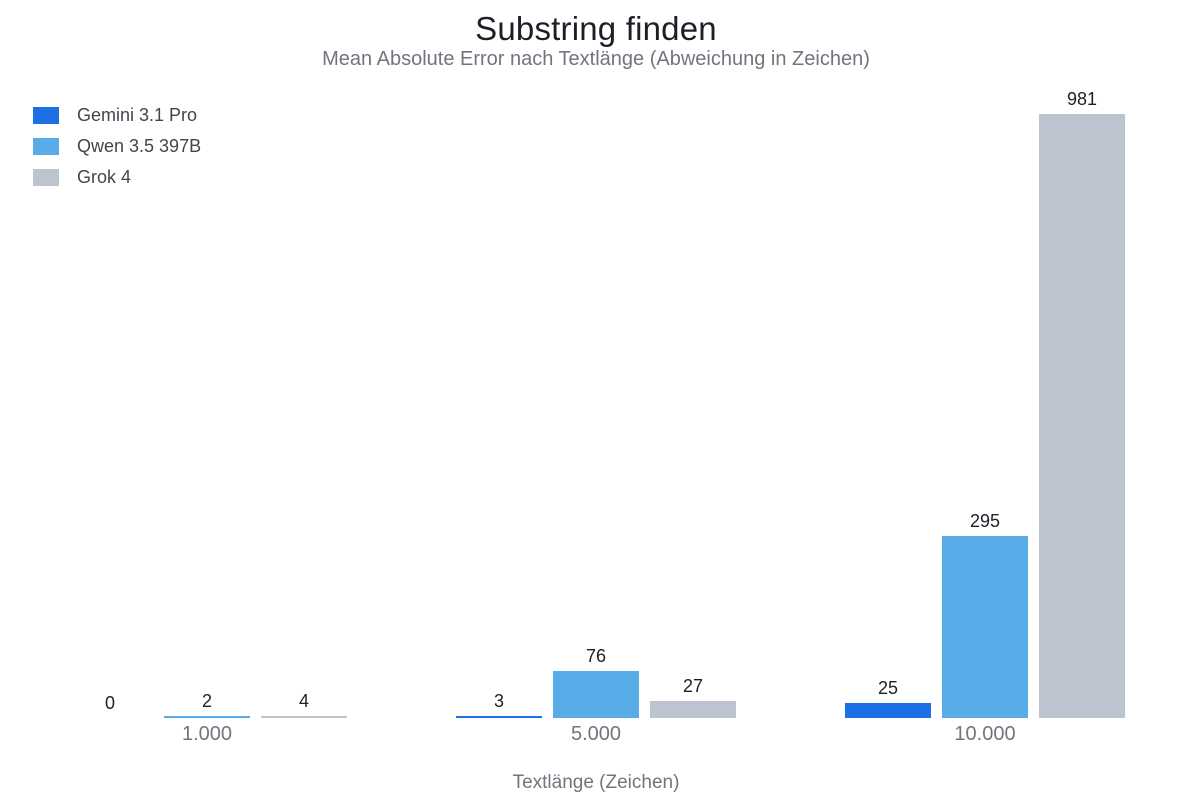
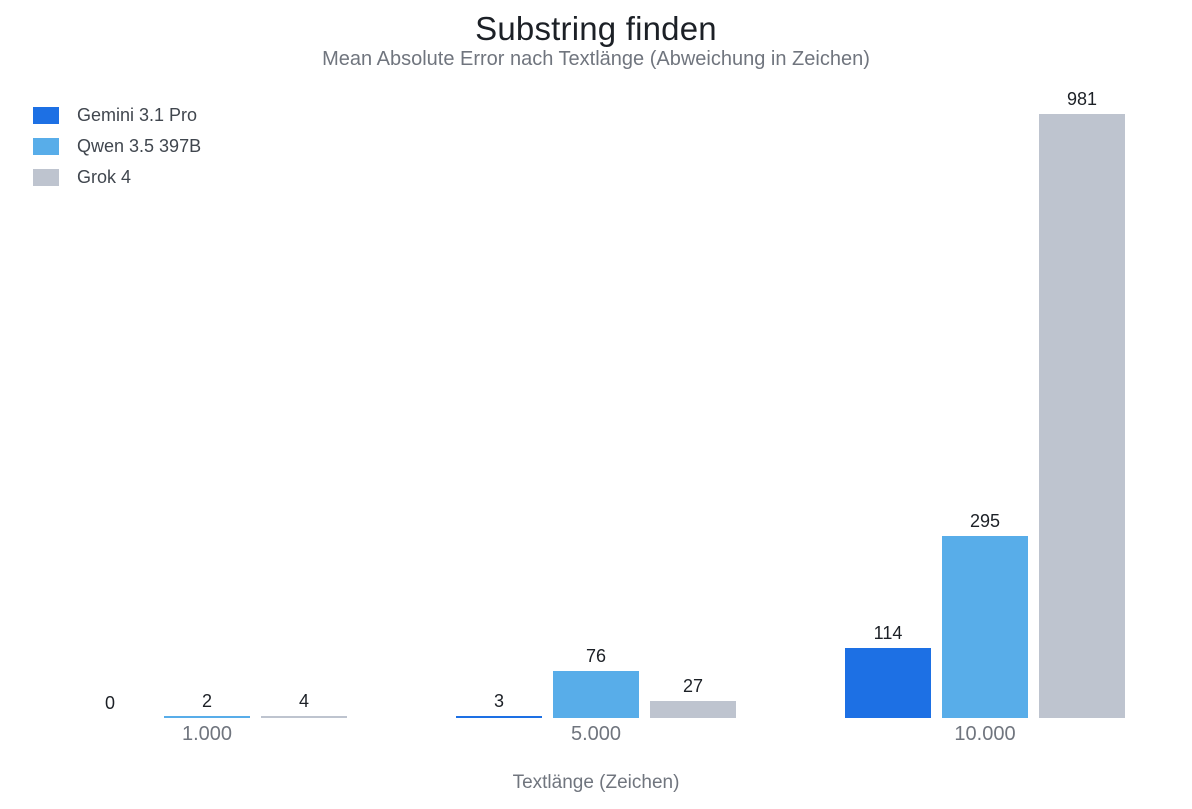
Gemini 3.1 Pro/10.000: 25 -> 114
